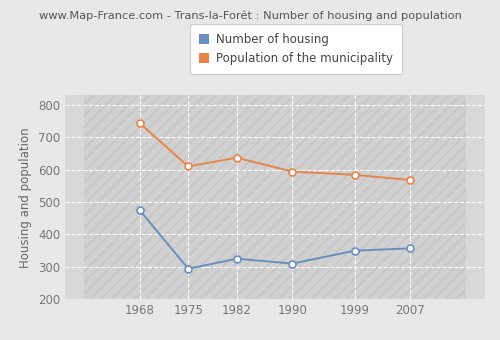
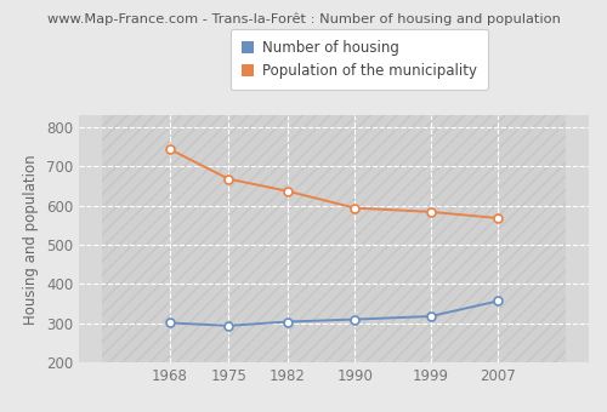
Number of housing/1968: 475 -> 301
Population of the municipality/1975: 610 -> 668
Number of housing/1982: 325 -> 304
Number of housing/1999: 350 -> 318
